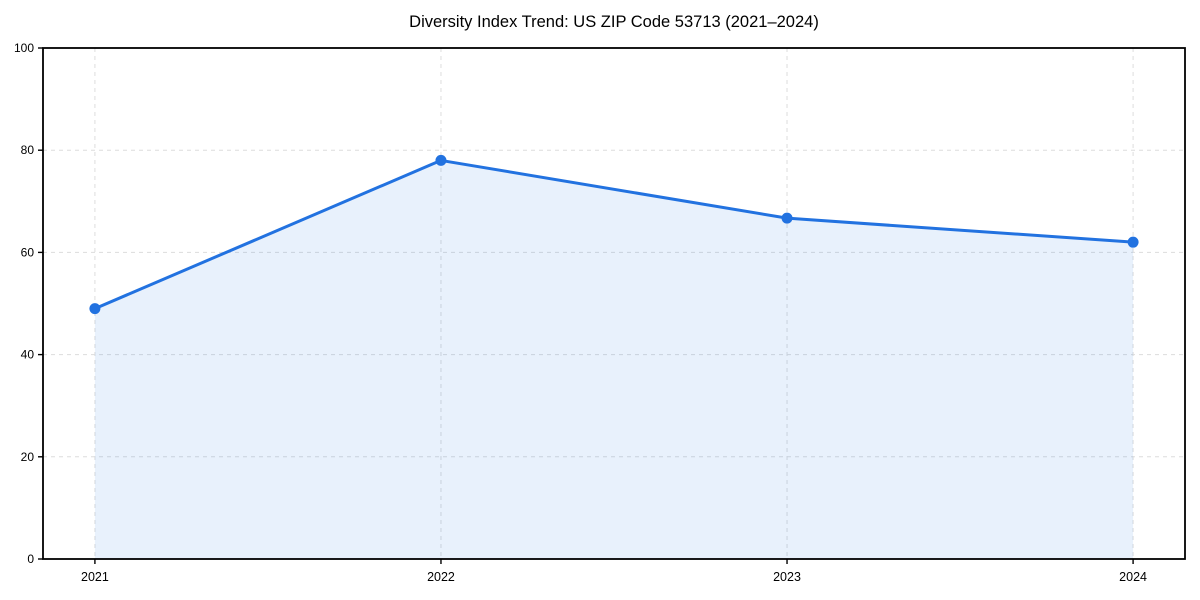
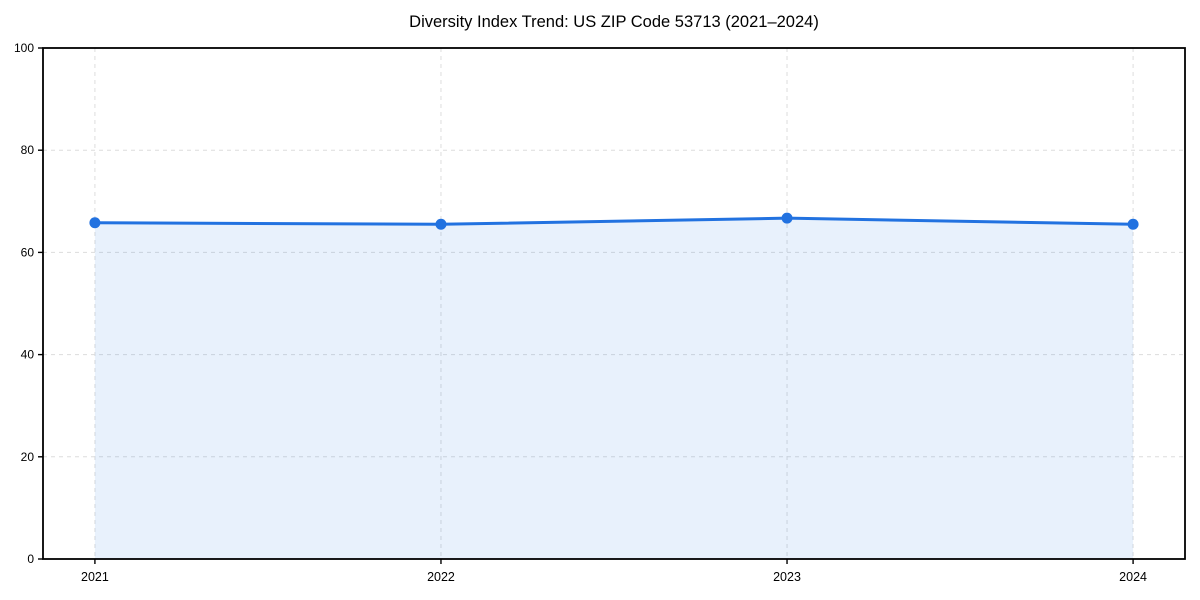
2021: 49 -> 66
2022: 78 -> 66
2024: 62 -> 66
